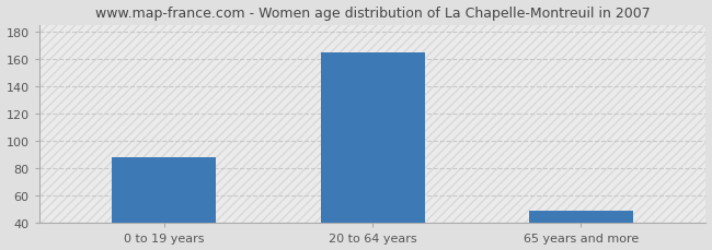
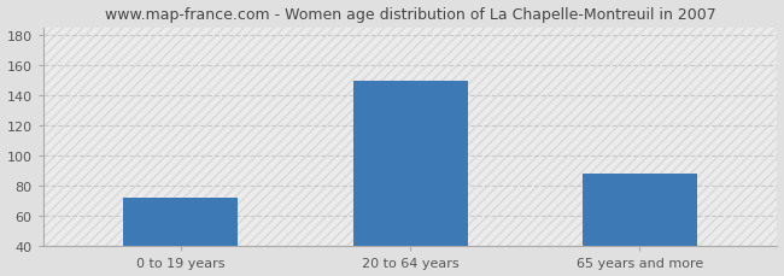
0 to 19 years: 88 -> 72
20 to 64 years: 165 -> 150
65 years and more: 49 -> 88
